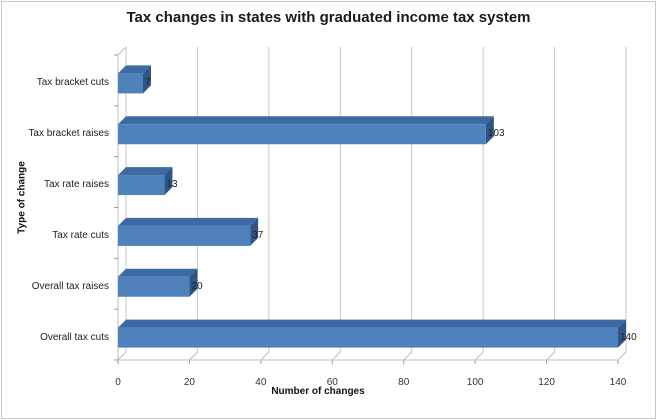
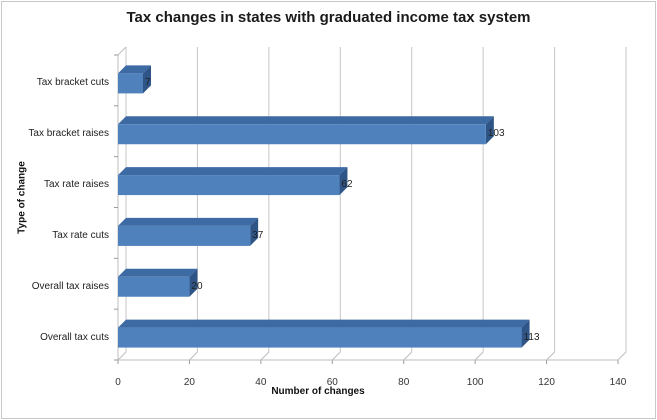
Tax rate raises: 13 -> 62
Overall tax cuts: 140 -> 113
